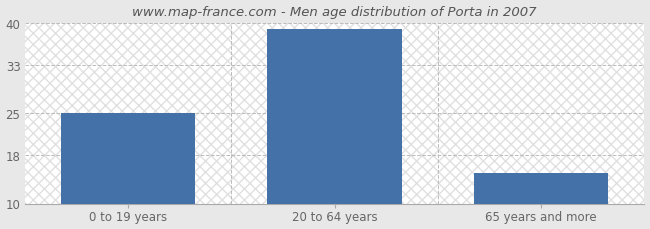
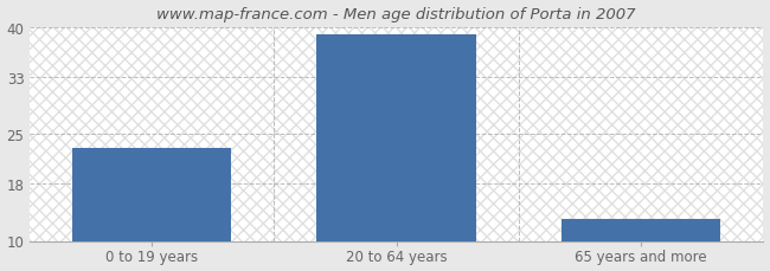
0 to 19 years: 25 -> 23
65 years and more: 15 -> 13
